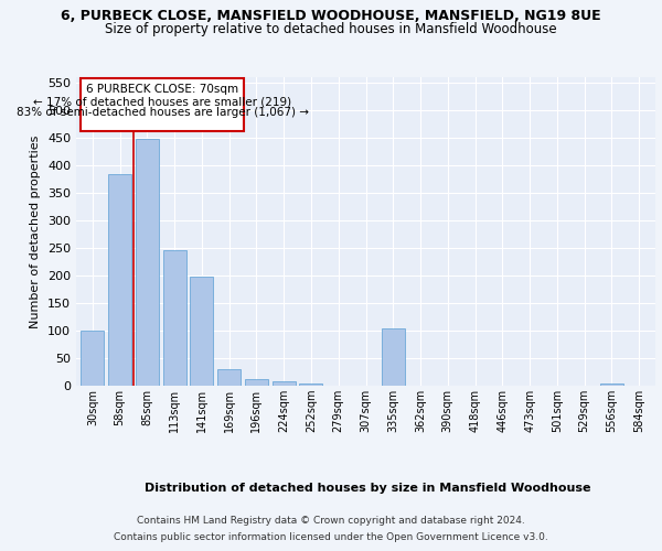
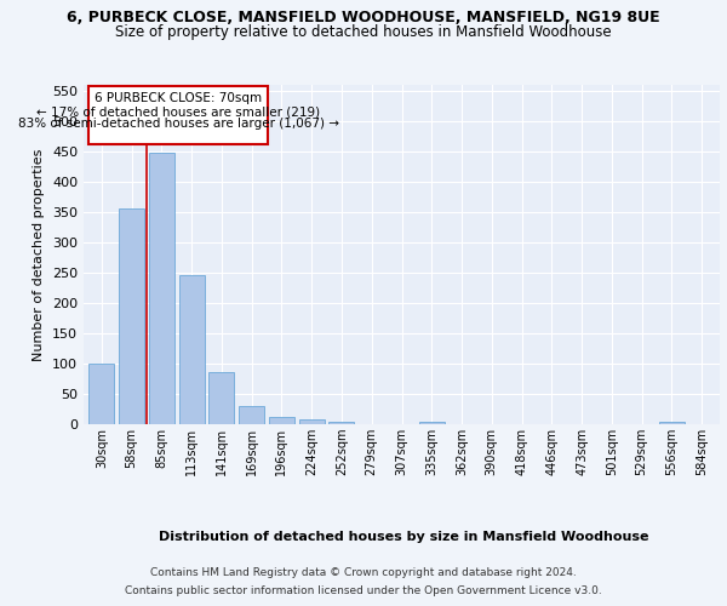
58sqm: 384 -> 355
141sqm: 198 -> 87
335sqm: 104 -> 5
